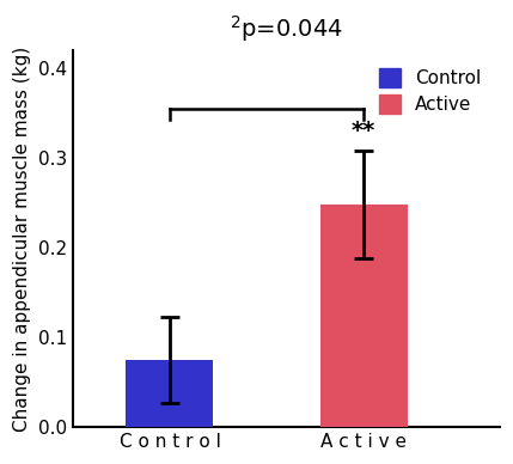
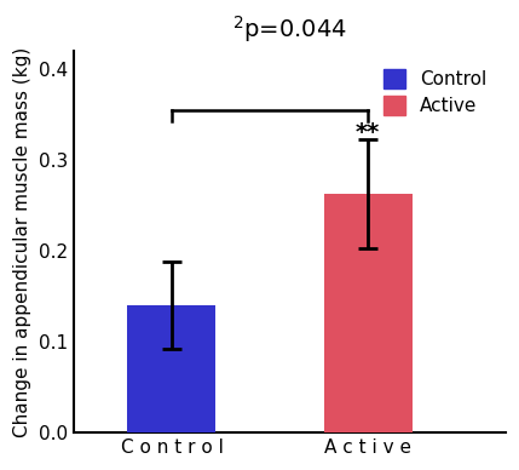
C o n t r o l: 0.075 -> 0.140
A c t i v e: 0.248 -> 0.262
